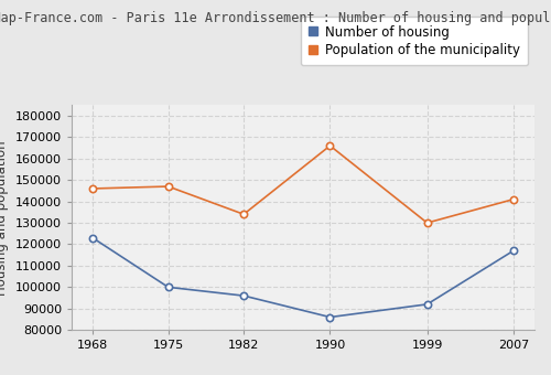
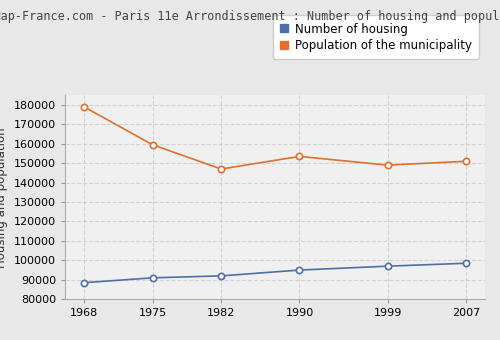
Number of housing/1968: 123000 -> 88000
Population of the municipality/1968: 146000 -> 179000
Number of housing/1975: 100000 -> 91000
Population of the municipality/1975: 147000 -> 160000
Number of housing/1982: 96000 -> 92000
Population of the municipality/1982: 134000 -> 147000
Number of housing/1990: 86000 -> 95000
Population of the municipality/1990: 166000 -> 154000
Number of housing/1999: 92000 -> 97000
Population of the municipality/1999: 130000 -> 149000
Number of housing/2007: 117000 -> 98000
Population of the municipality/2007: 141000 -> 151000
